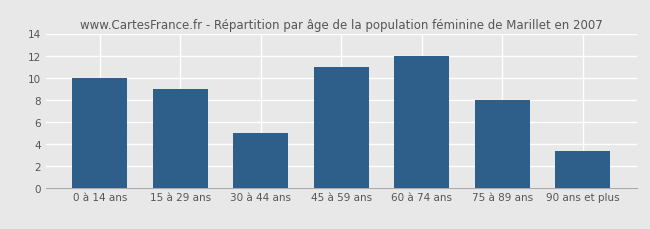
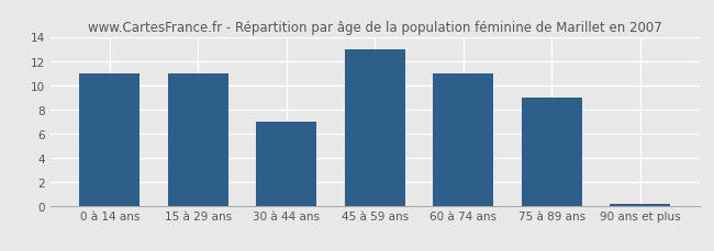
0 à 14 ans: 10.0 -> 11.0
15 à 29 ans: 9.0 -> 11.0
30 à 44 ans: 5.0 -> 7.0
45 à 59 ans: 11.0 -> 13.0
60 à 74 ans: 12.0 -> 11.0
75 à 89 ans: 8.0 -> 9.0
90 ans et plus: 3.3 -> 0.1
